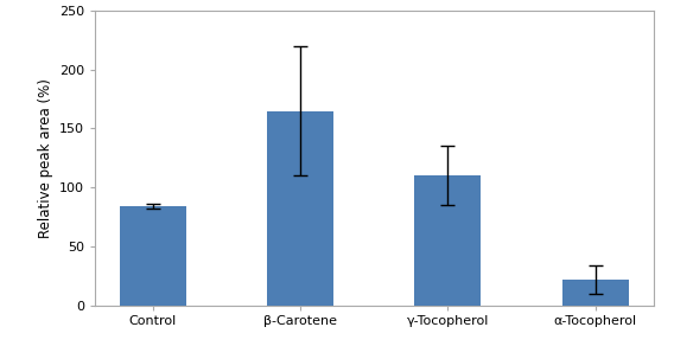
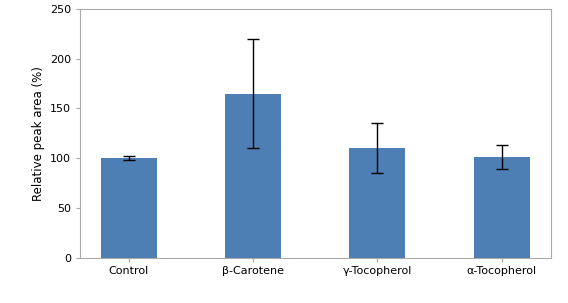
Control: 84 -> 100
α-Tocopherol: 22 -> 101
